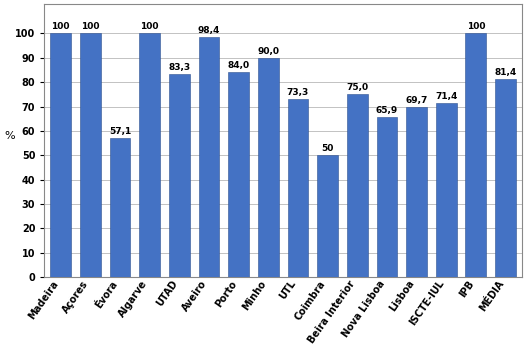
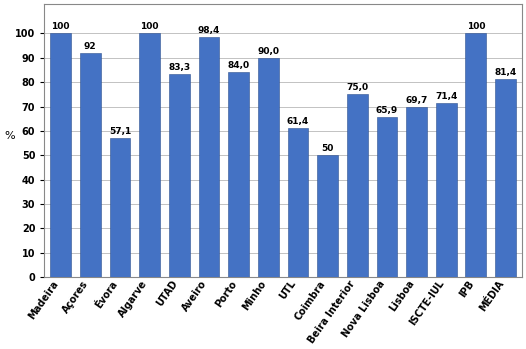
Açores: 100 -> 92
UTL: 73,3 -> 61,4
